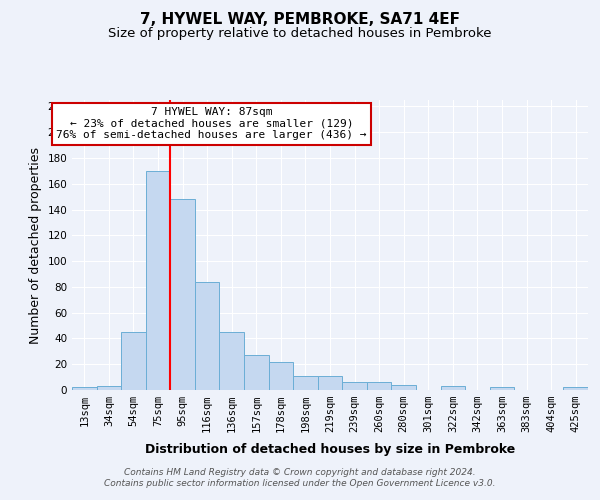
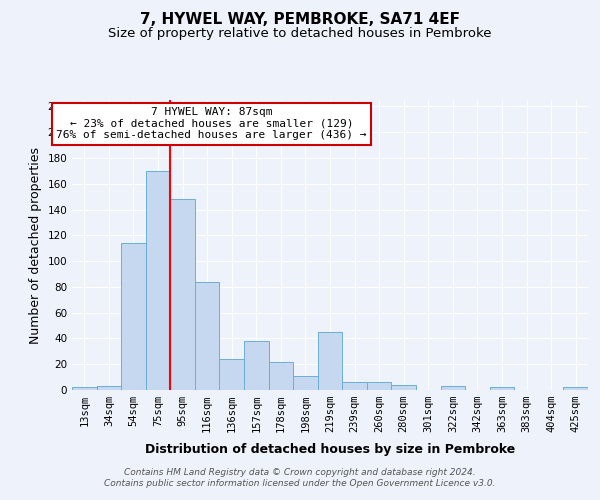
54sqm: 45 -> 114
136sqm: 45 -> 24
157sqm: 27 -> 38
219sqm: 11 -> 45
